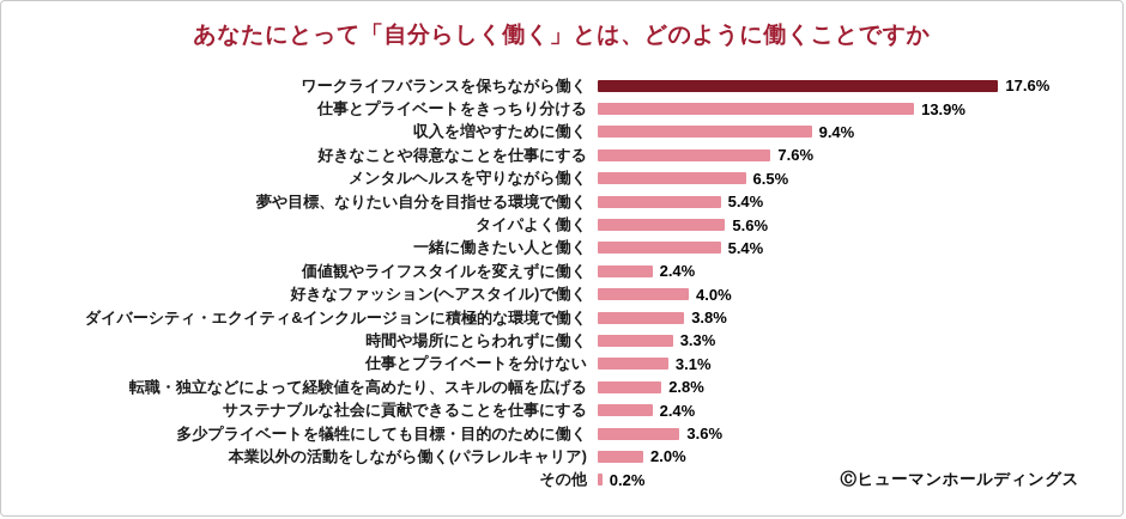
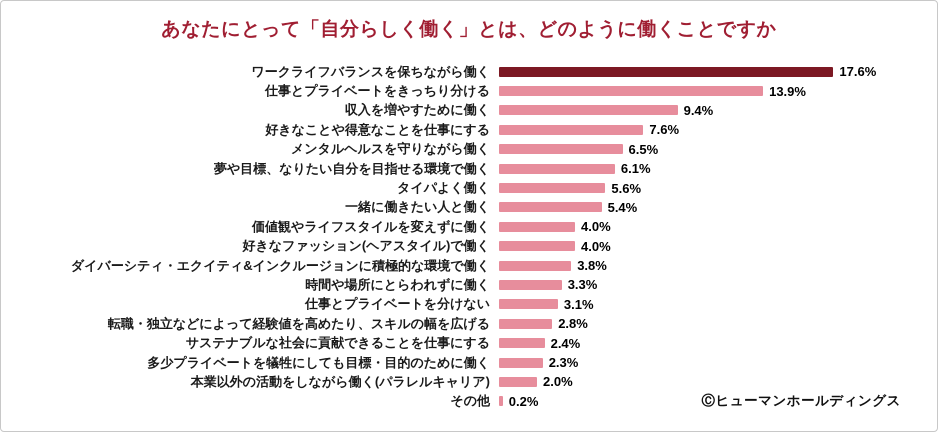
夢や目標、なりたい自分を目指せる環境で働く: 5.4% -> 6.1%
価値観やライフスタイルを変えずに働く: 2.4% -> 4.0%
多少プライベートを犠牲にしても目標・目的のために働く: 3.6% -> 2.3%
